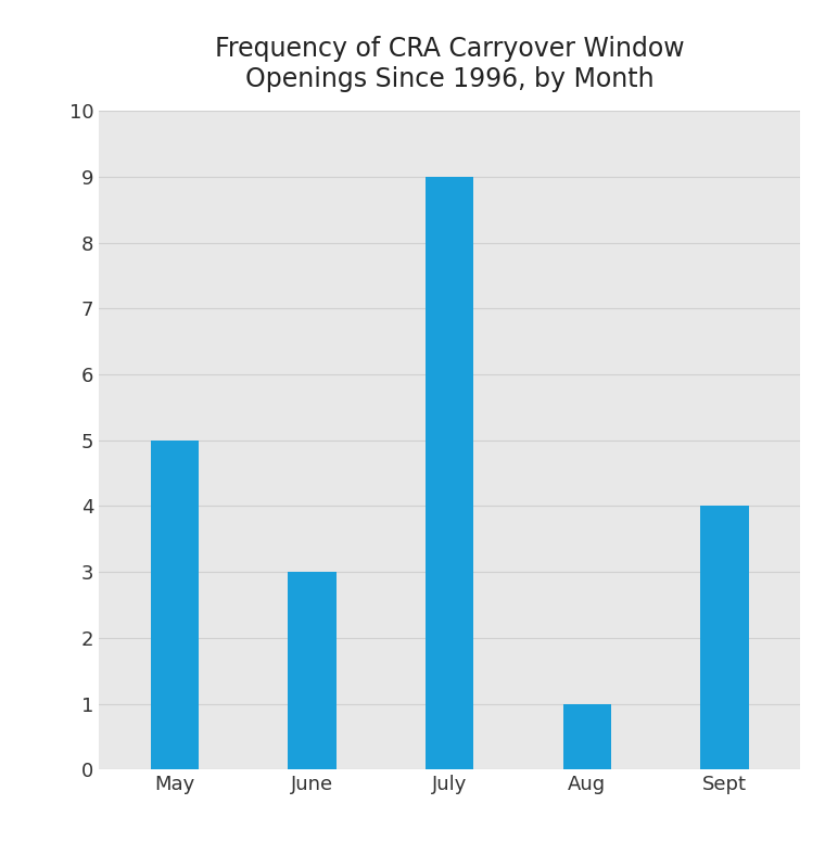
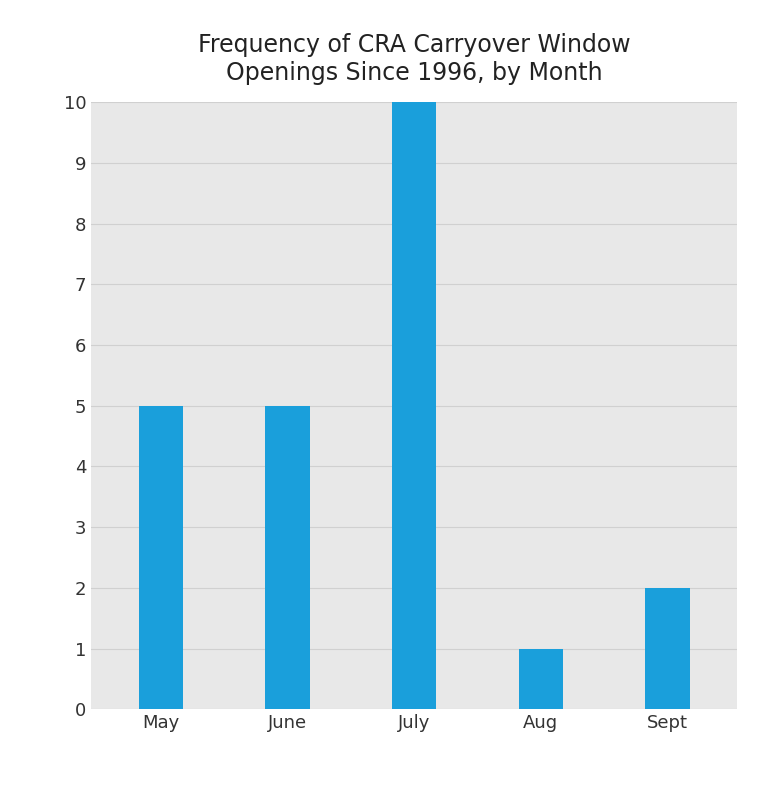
June: 3 -> 5
July: 9 -> 10
Sept: 4 -> 2
